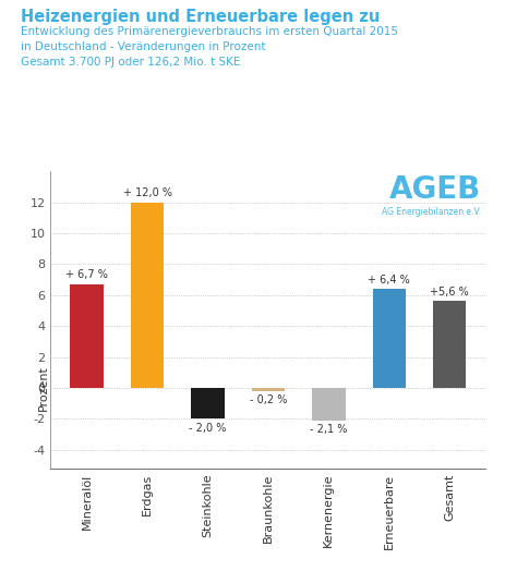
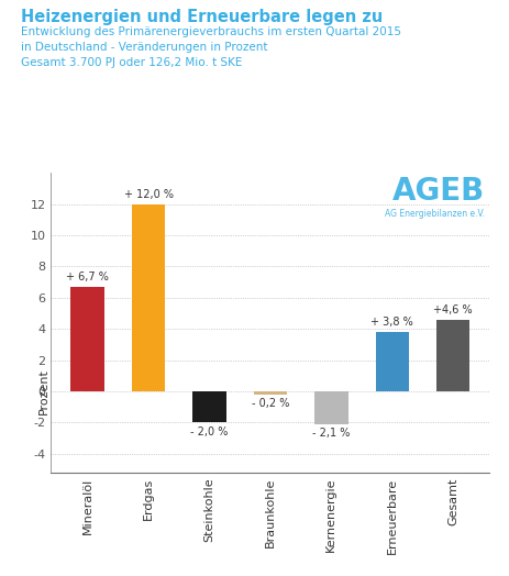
Erneuerbare: 6,4 -> 3,8
Gesamt: +5,6 -> +4,6
